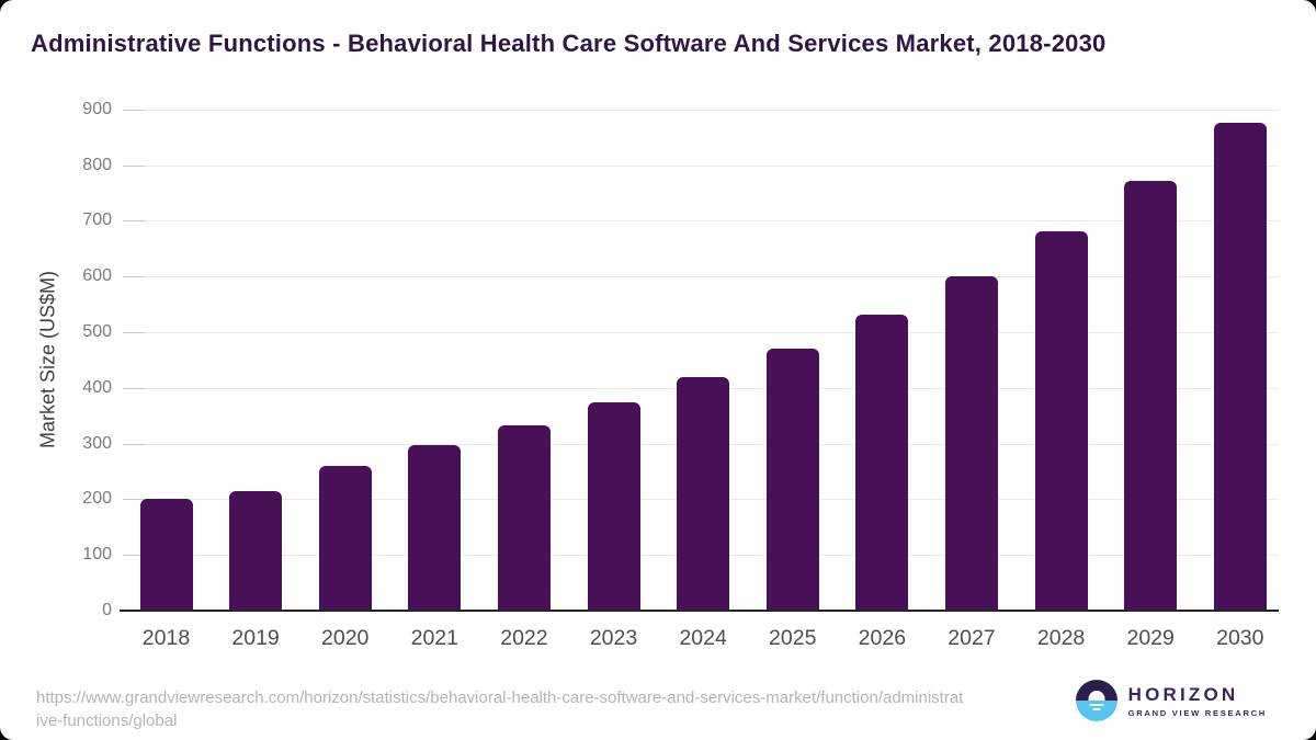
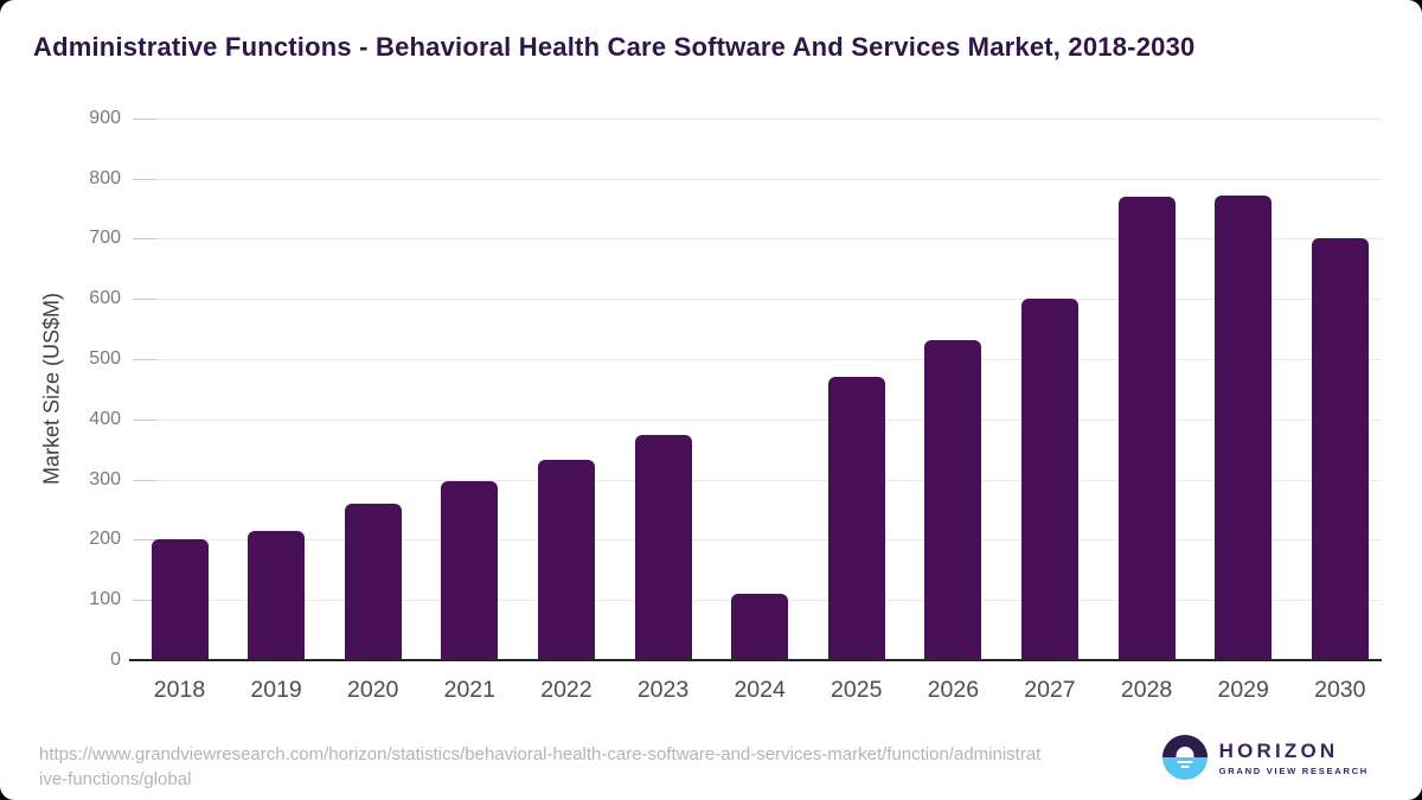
2024: 420 -> 110
2028: 680 -> 770
2030: 880 -> 700
